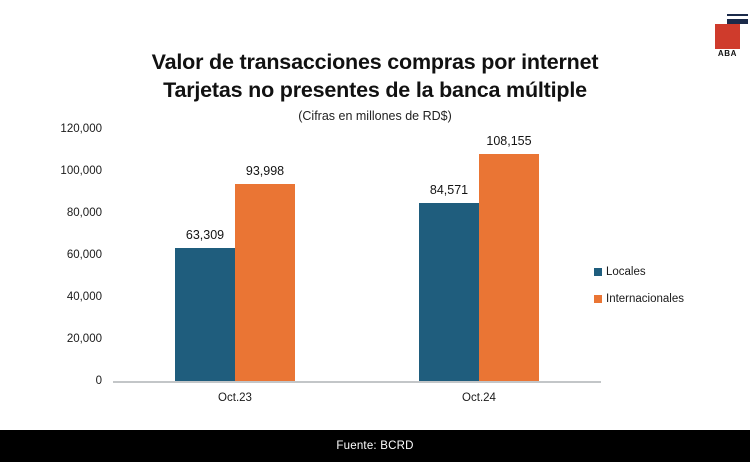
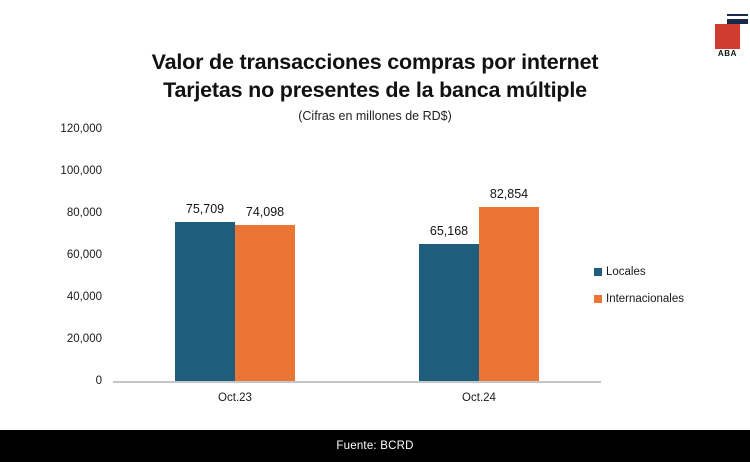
Locales/Oct.23: 63,309 -> 75,709
Internacionales/Oct.23: 93,998 -> 74,098
Locales/Oct.24: 84,571 -> 65,168
Internacionales/Oct.24: 108,155 -> 82,854
